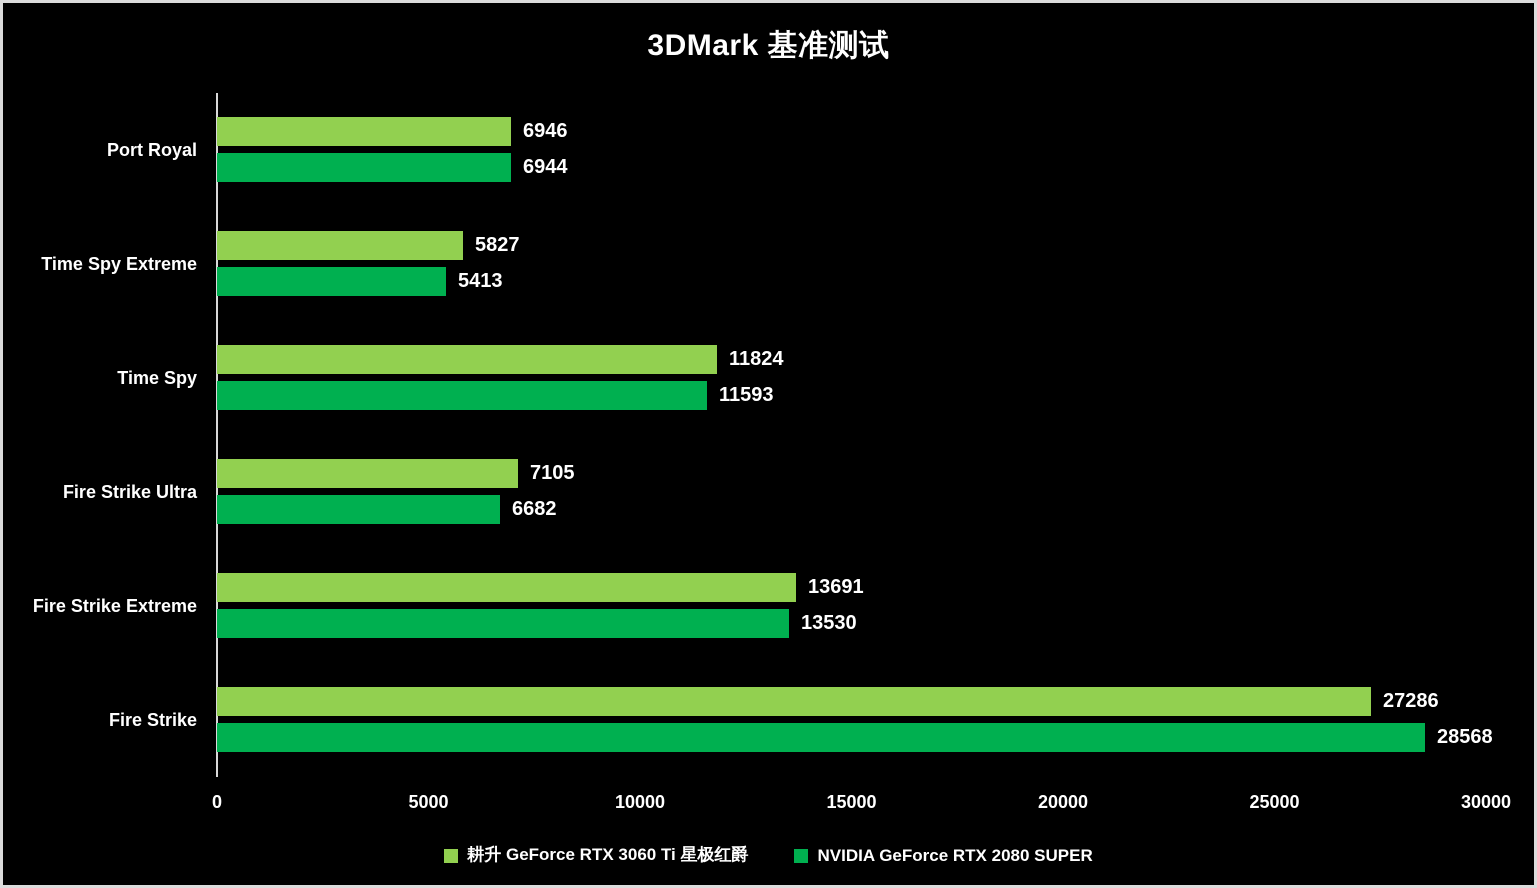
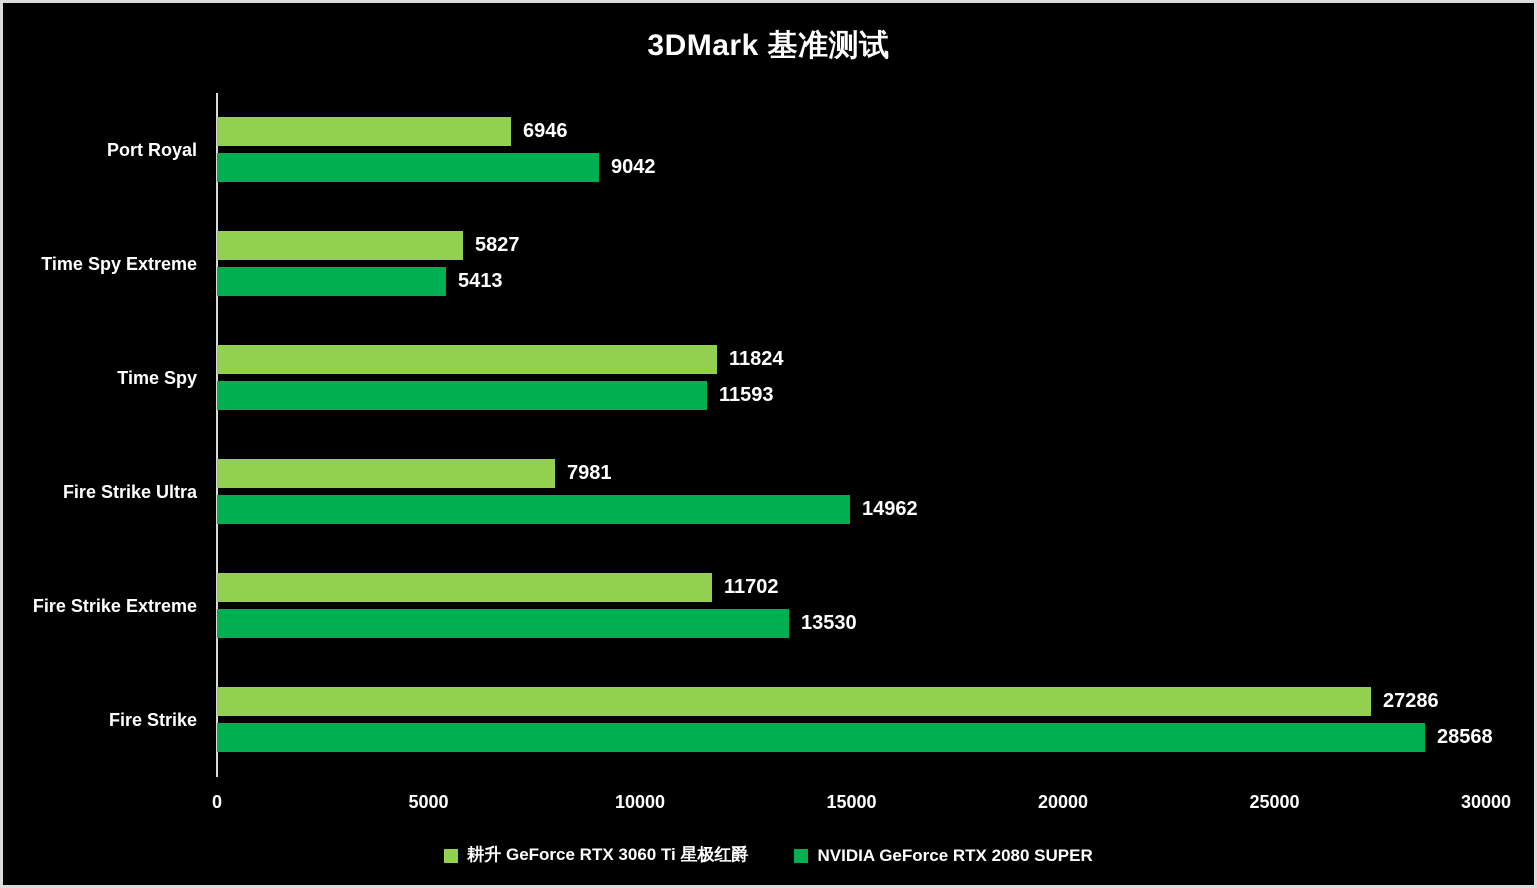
NVIDIA GeForce RTX 2080 SUPER/Port Royal: 6944 -> 9042
耕升 GeForce RTX 3060 Ti 星极红爵/Fire Strike Ultra: 7105 -> 7981
NVIDIA GeForce RTX 2080 SUPER/Fire Strike Ultra: 6682 -> 14962
耕升 GeForce RTX 3060 Ti 星极红爵/Fire Strike Extreme: 13691 -> 11702
